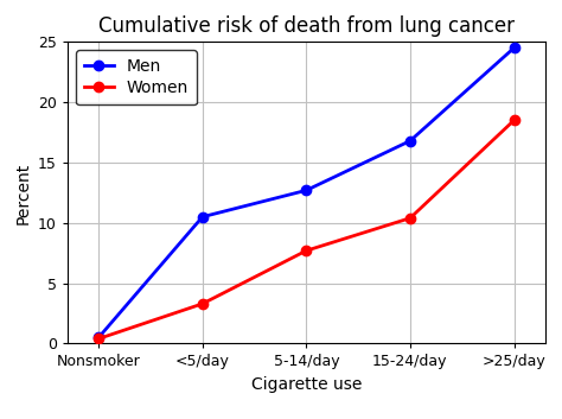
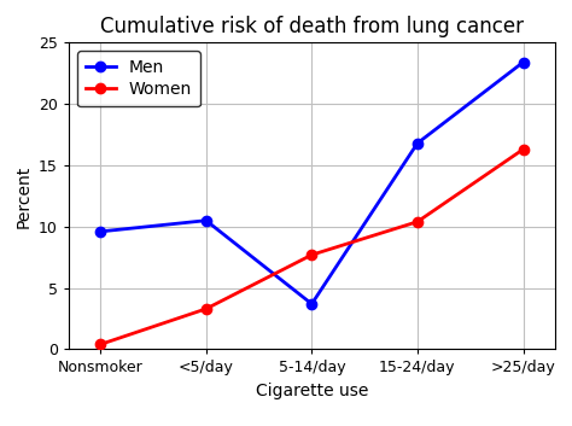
Men/Nonsmoker: 0.5 -> 9.6
Men/5-14/day: 12.7 -> 3.7
Men/>25/day: 24.5 -> 23.4
Women/>25/day: 18.5 -> 16.3
